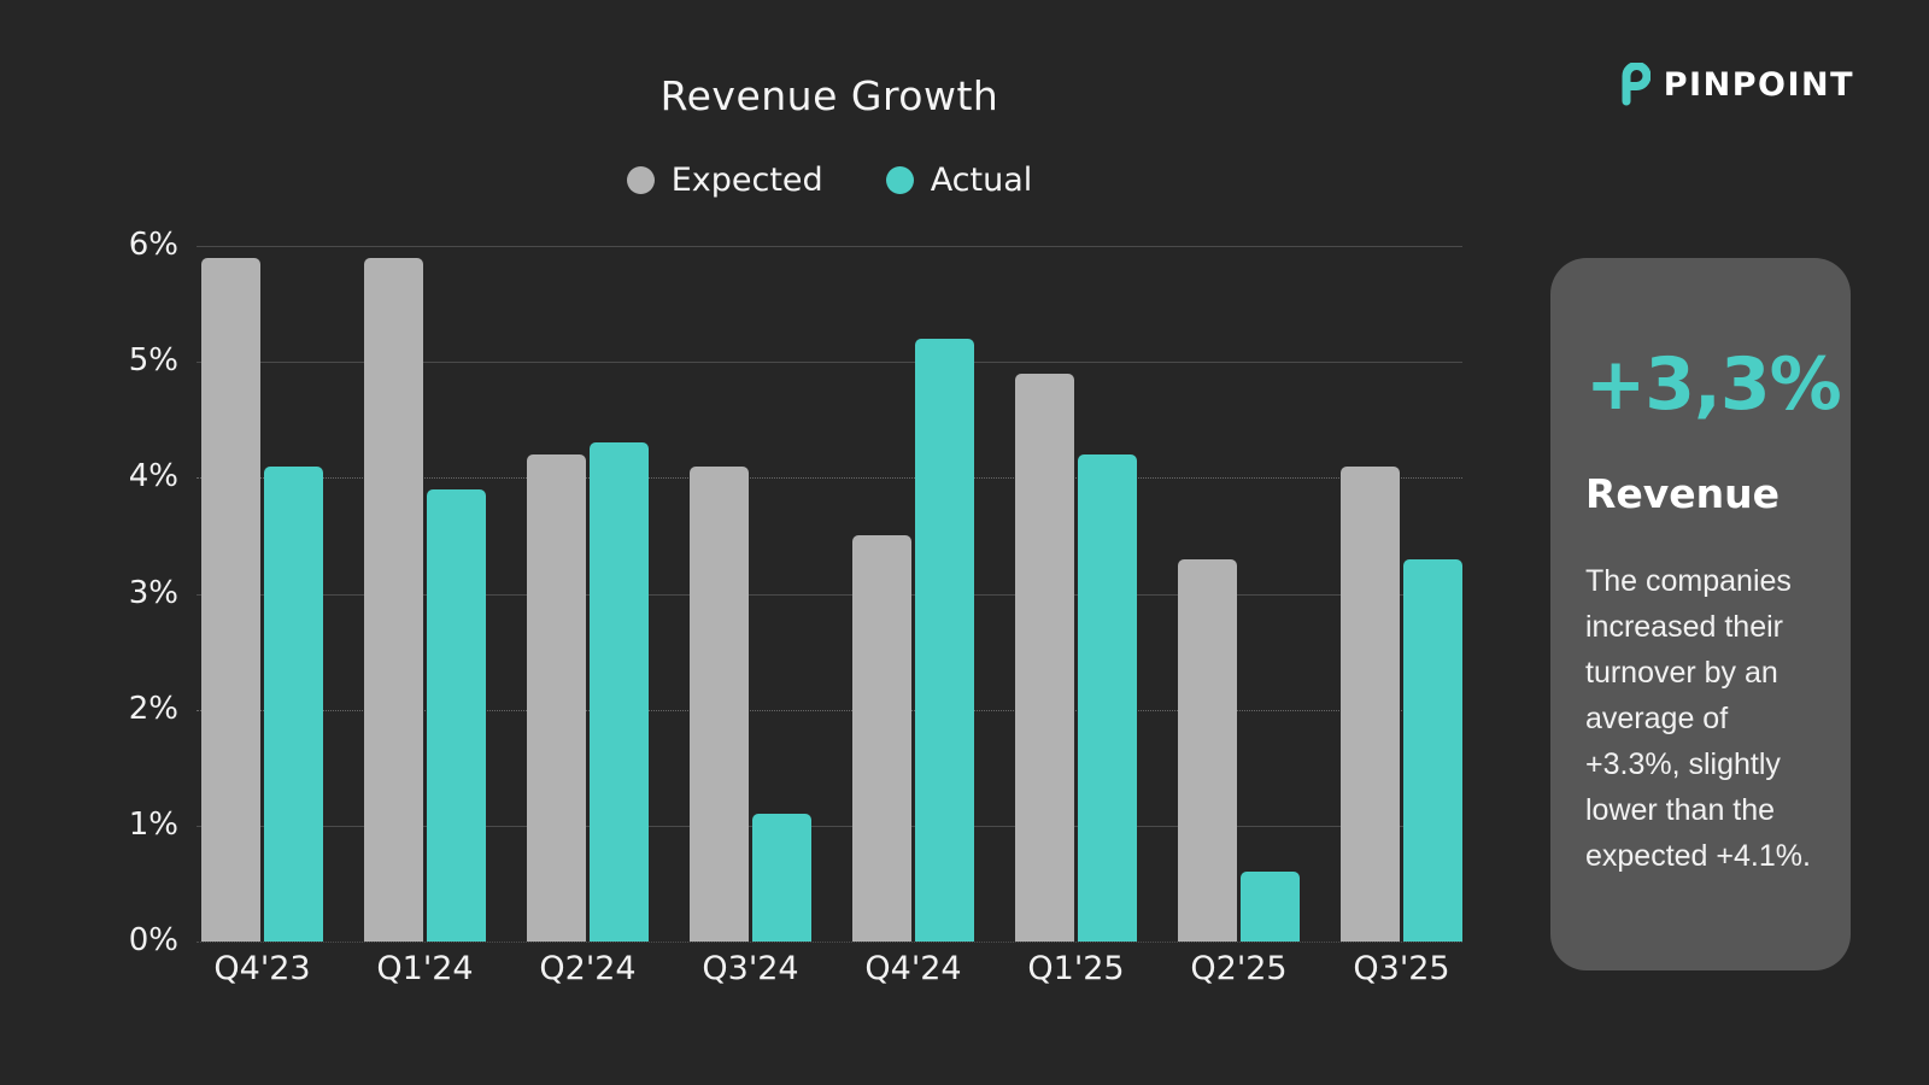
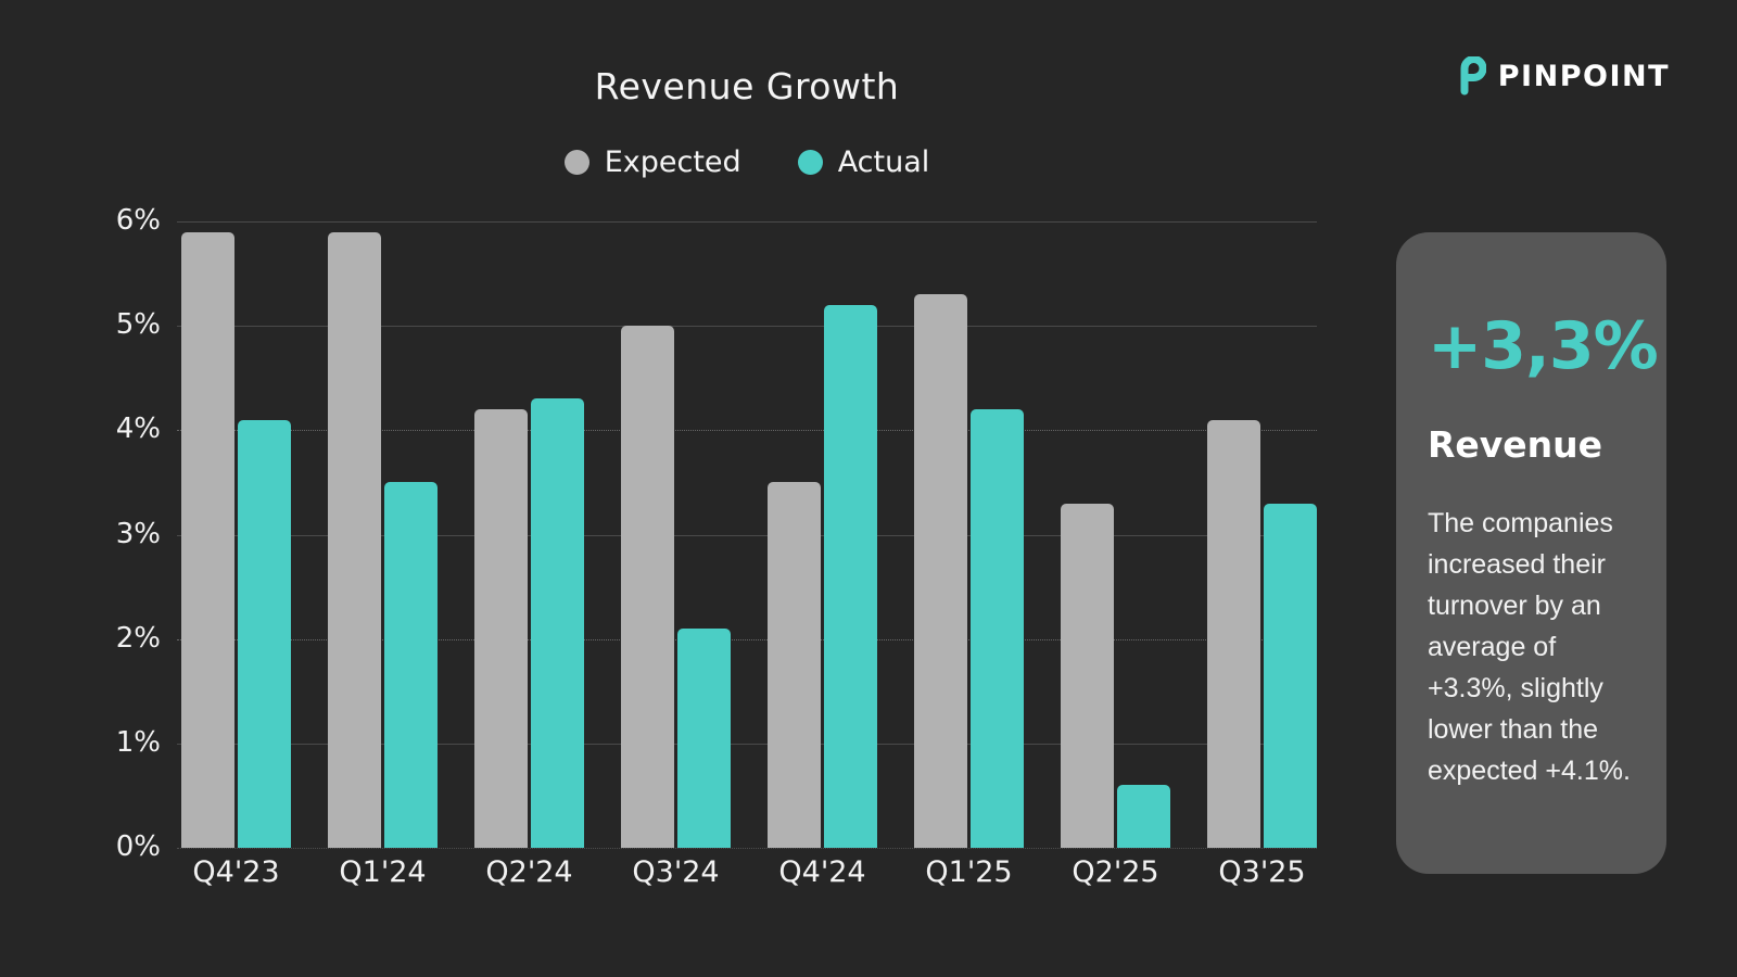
Actual/Q1'24: 3.9% -> 3.5%
Expected/Q3'24: 4.1% -> 5.0%
Actual/Q3'24: 1.1% -> 2.1%
Expected/Q1'25: 4.9% -> 5.3%
